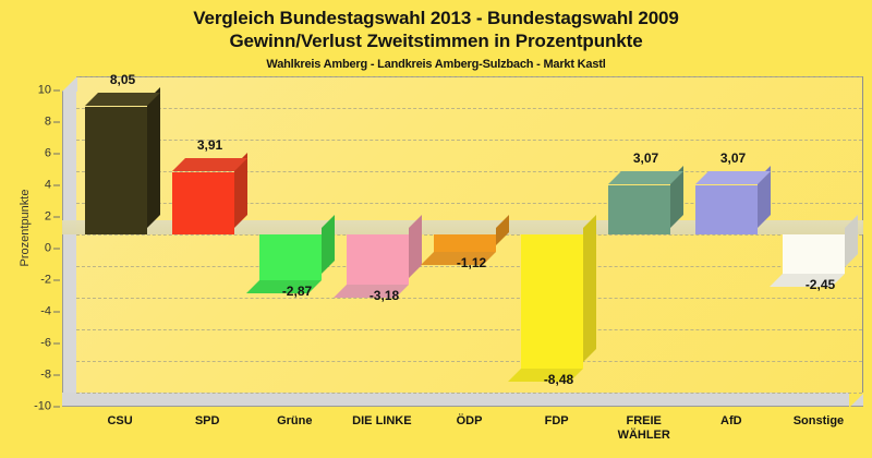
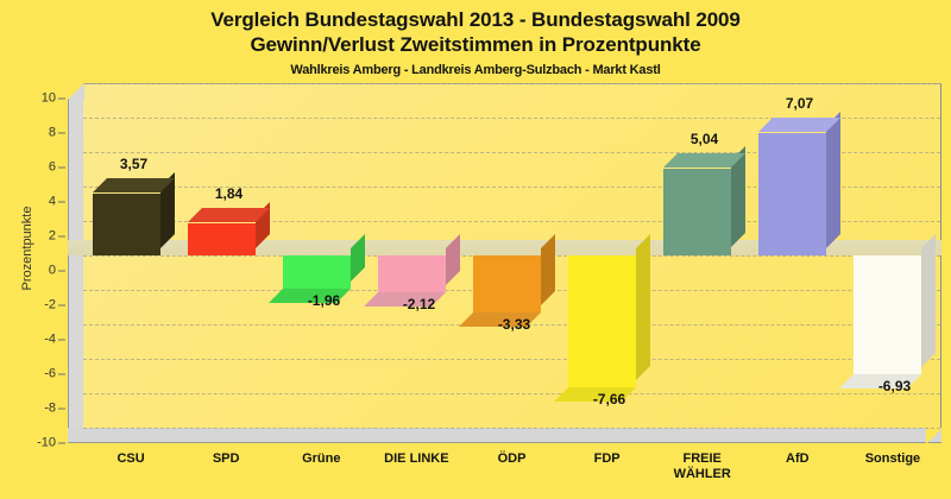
CSU: 8,05 -> 3,57
SPD: 3,91 -> 1,84
Grüne: -2,87 -> -1,96
DIE LINKE: -3,18 -> -2,12
ÖDP: -1,12 -> -3,33
FDP: -8,48 -> -7,66
FREIE WÄHLER: 3,07 -> 5,04
AfD: 3,07 -> 7,07
Sonstige: -2,45 -> -6,93
